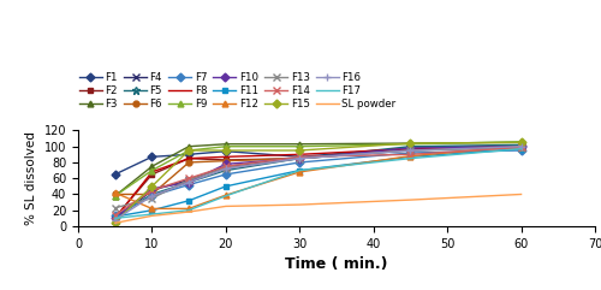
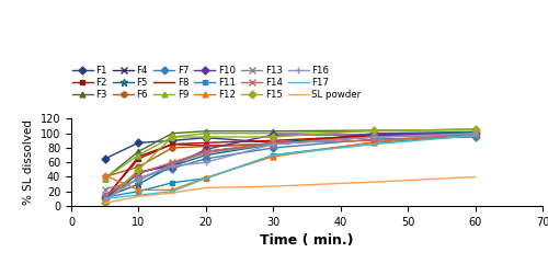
F5/10: 40 -> 30
F6/10: 40 -> 54
F11/20: 50 -> 38
F16/20: 72 -> 60
F10/30: 85 -> 98
